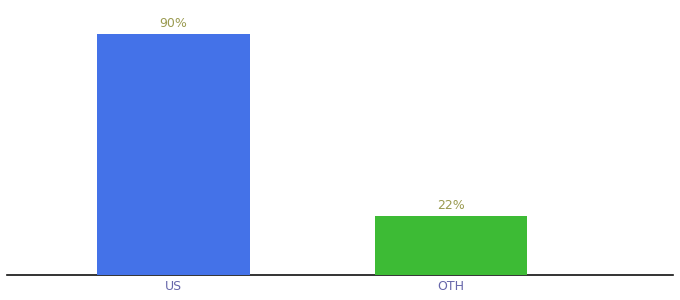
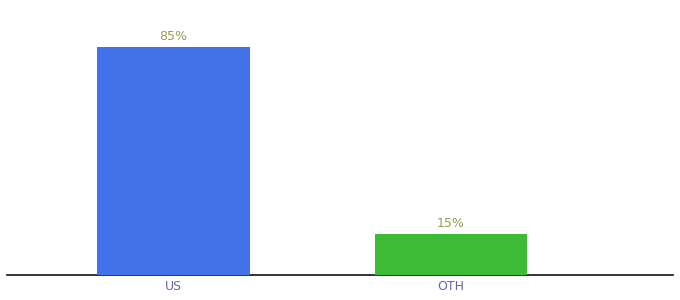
US: 90% -> 85%
OTH: 22% -> 15%
